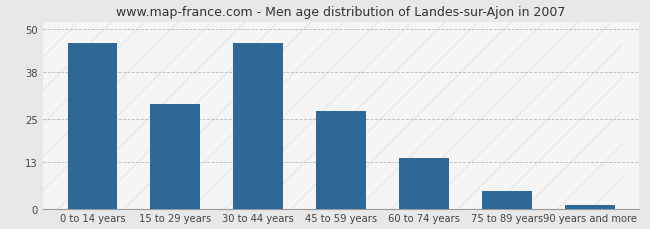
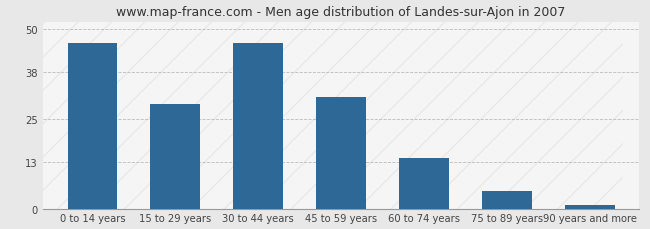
45 to 59 years: 27 -> 31
